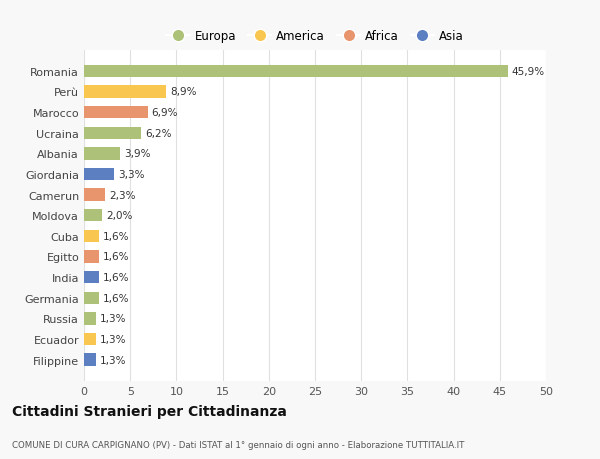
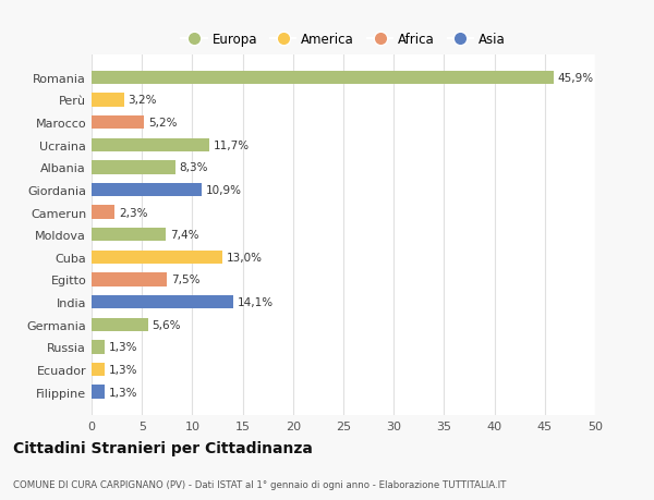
Perù: 8,9% -> 3,2%
Marocco: 6,9% -> 5,2%
Ucraina: 6,2% -> 11,7%
Albania: 3,9% -> 8,3%
Giordania: 3,3% -> 10,9%
Moldova: 2,0% -> 7,4%
Cuba: 1,6% -> 13,0%
Egitto: 1,6% -> 7,5%
India: 1,6% -> 14,1%
Germania: 1,6% -> 5,6%
